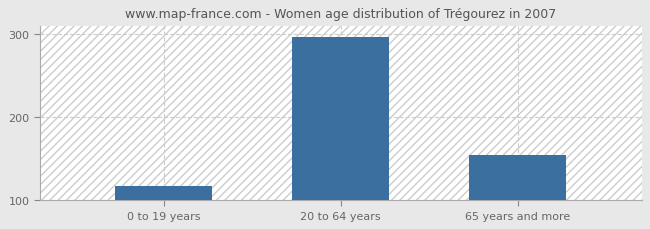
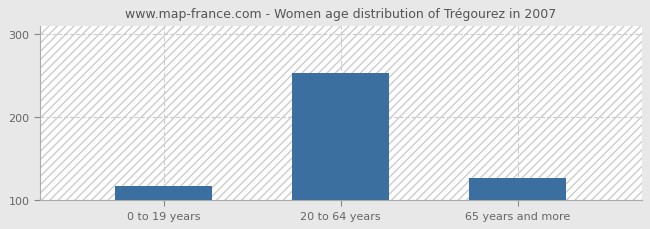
20 to 64 years: 296 -> 253
65 years and more: 154 -> 127
